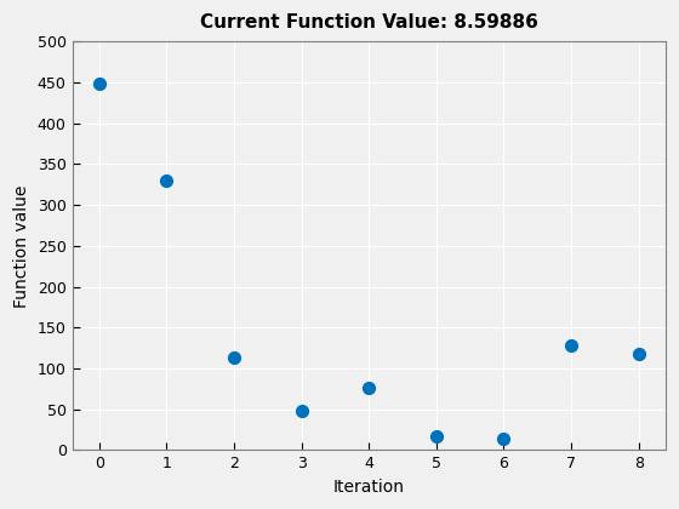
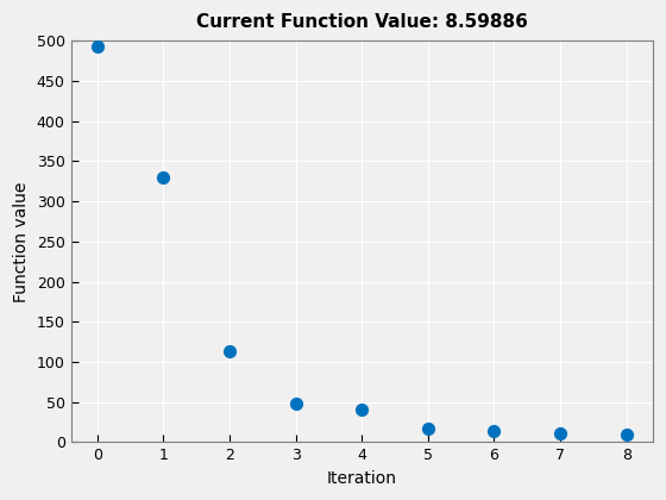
0: 448 -> 493
4: 76 -> 40
7: 128 -> 11
8: 118 -> 10
